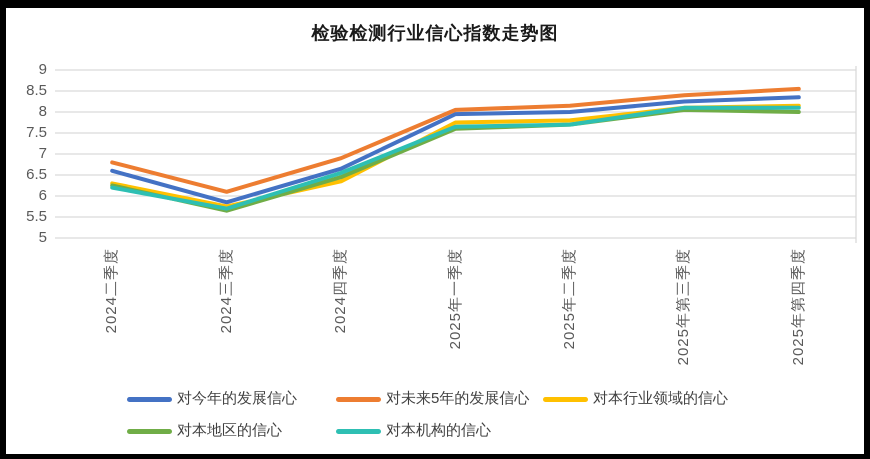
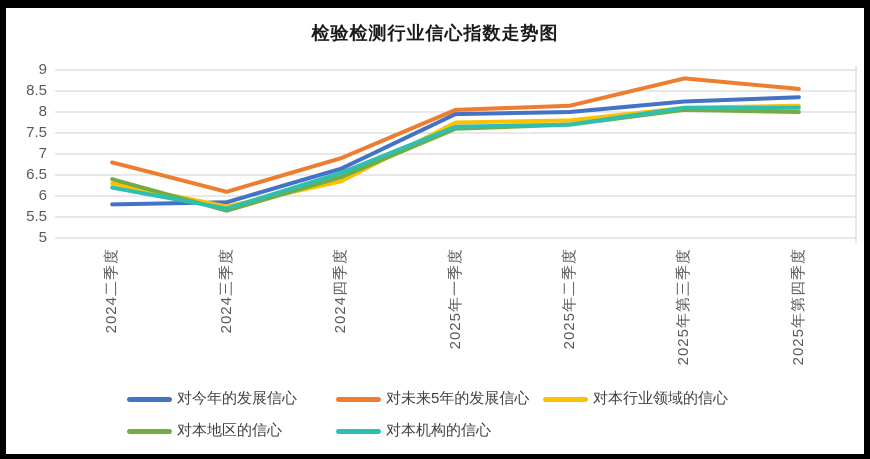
对今年的发展信心/2024二季度: 6.6 -> 5.8
对本地区的信心/2024二季度: 6.2 -> 6.4
对未来5年的发展信心/2025年第三季度: 8.4 -> 8.8
